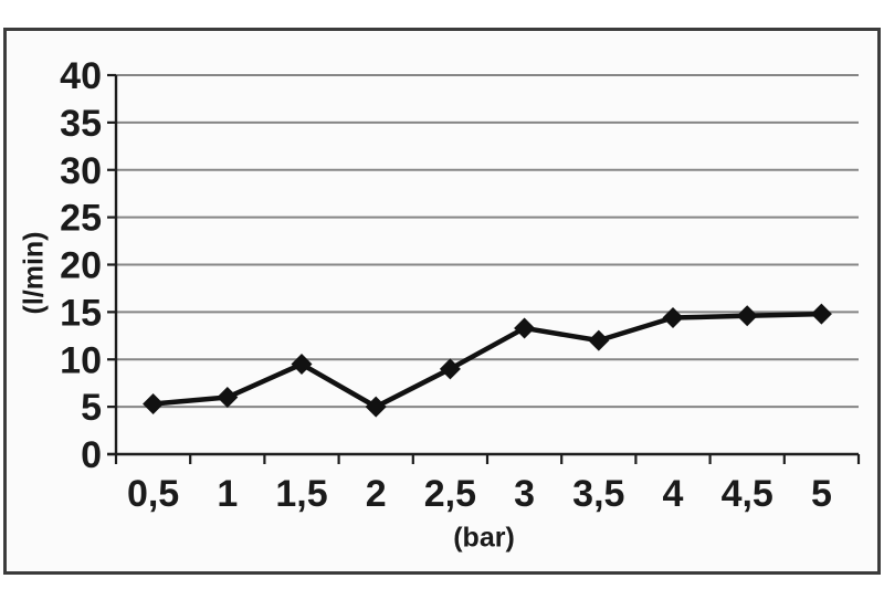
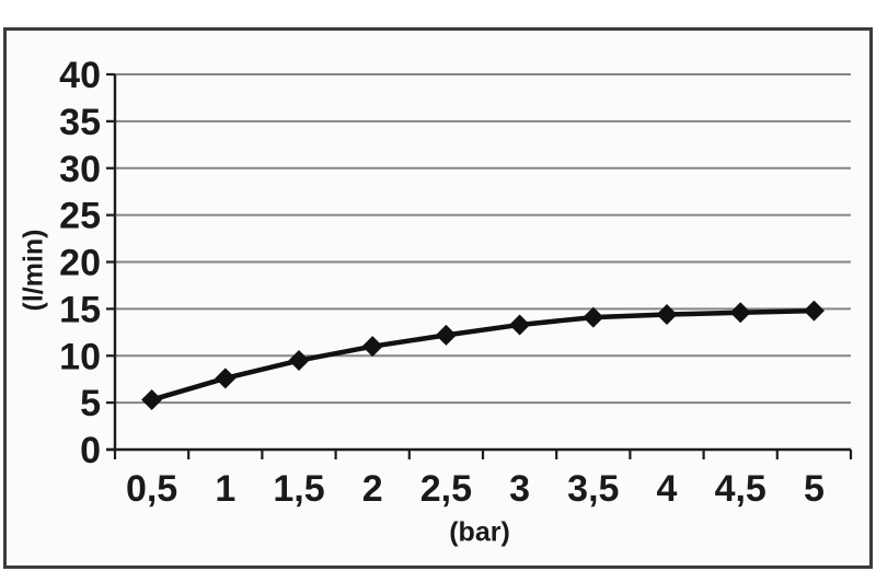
1: 6 -> 8
2: 5 -> 11
2,5: 9 -> 12
3,5: 12 -> 14
